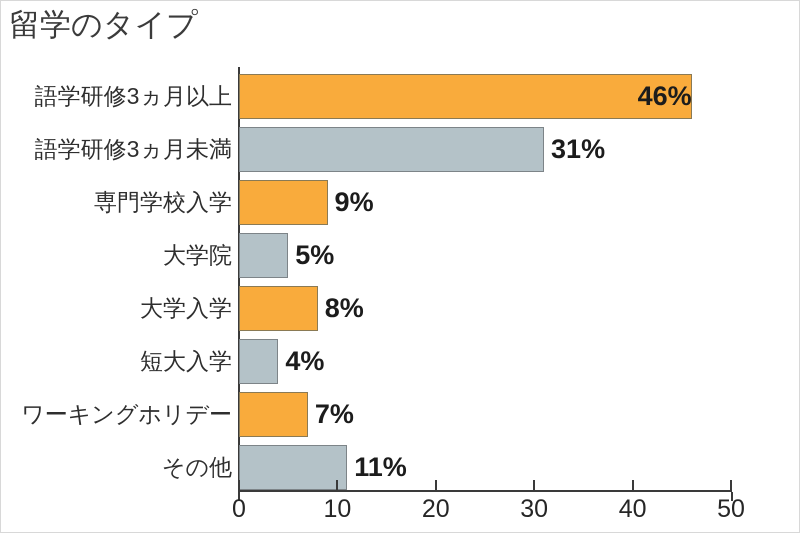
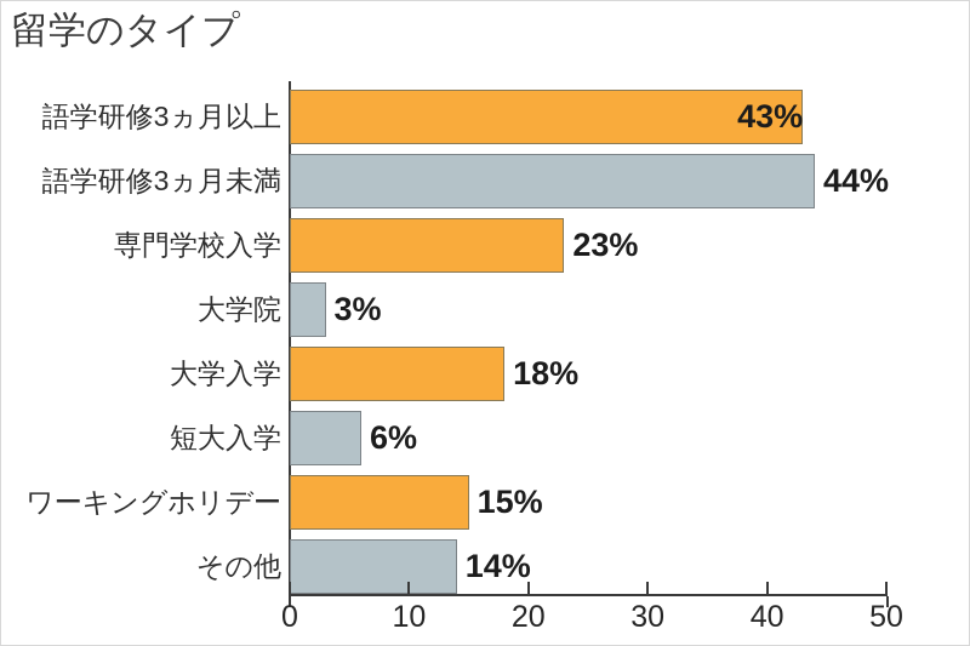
語学研修3ヵ月以上: 46% -> 43%
語学研修3ヵ月未満: 31% -> 44%
専門学校入学: 9% -> 23%
大学院: 5% -> 3%
大学入学: 8% -> 18%
短大入学: 4% -> 6%
ワーキングホリデー: 7% -> 15%
その他: 11% -> 14%
